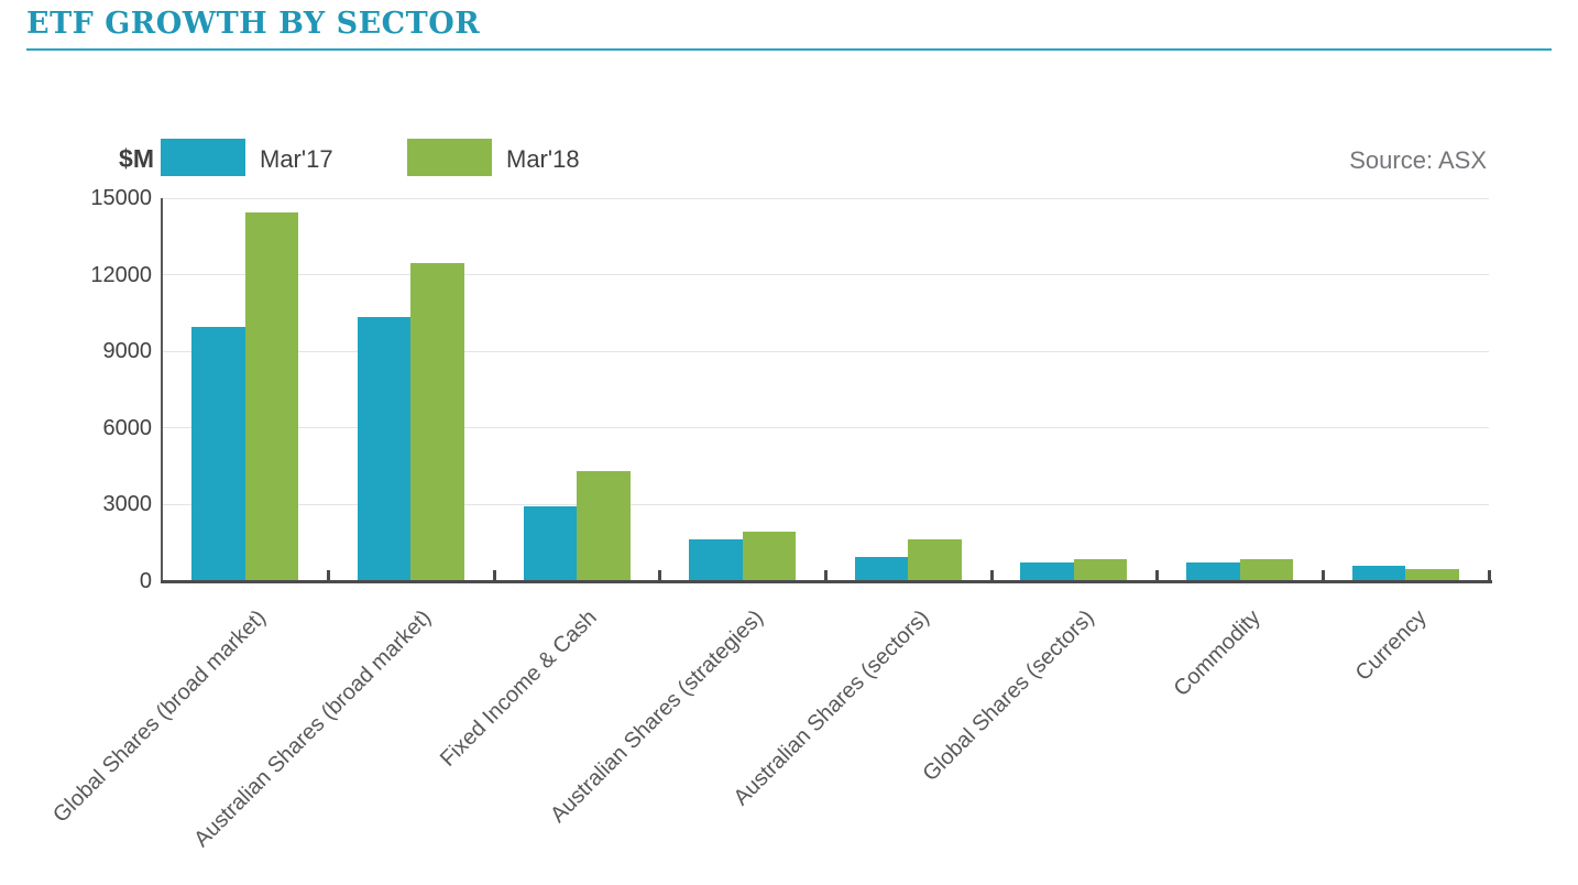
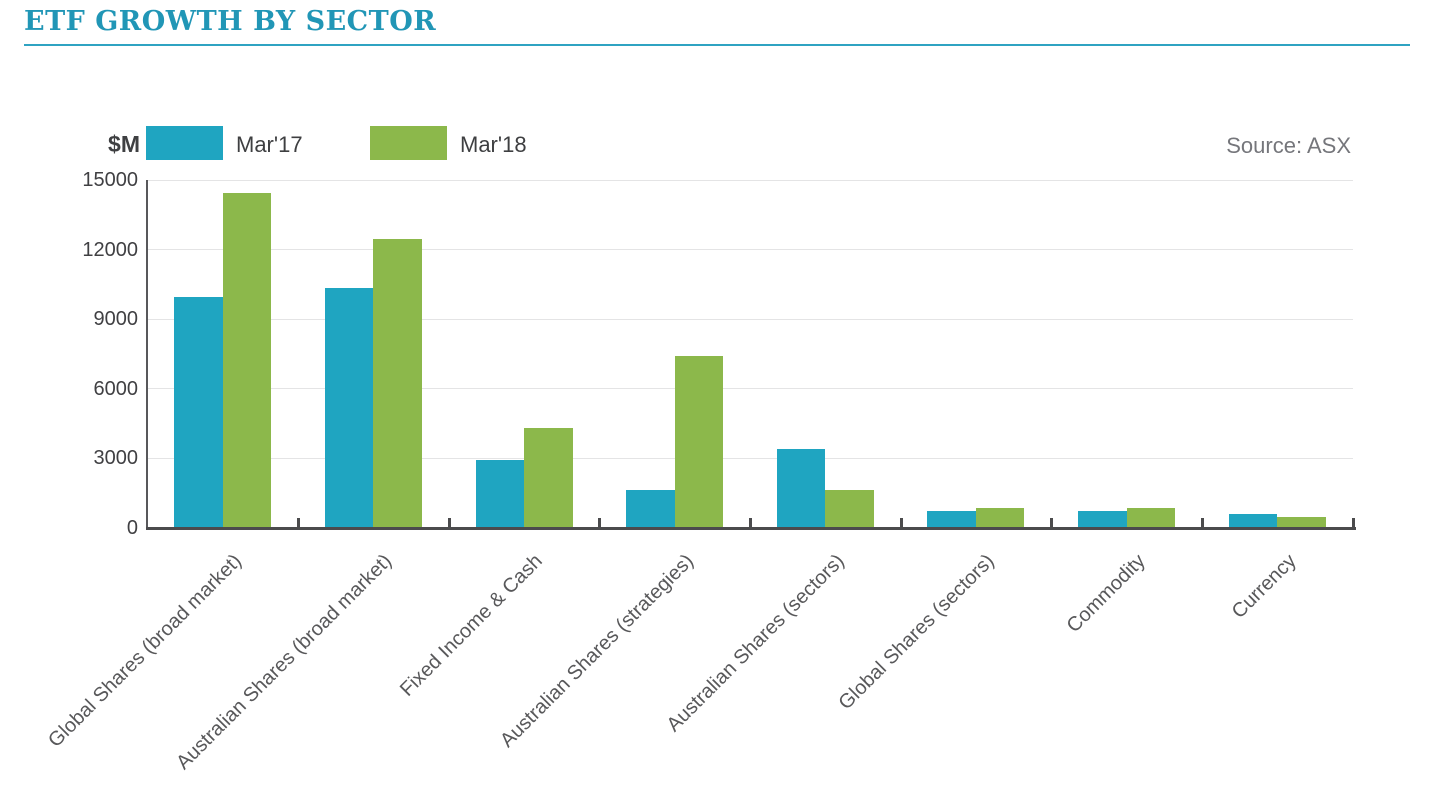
Mar'18/Australian Shares (strategies): 2000 -> 7400
Mar'17/Australian Shares (sectors): 900 -> 3400
